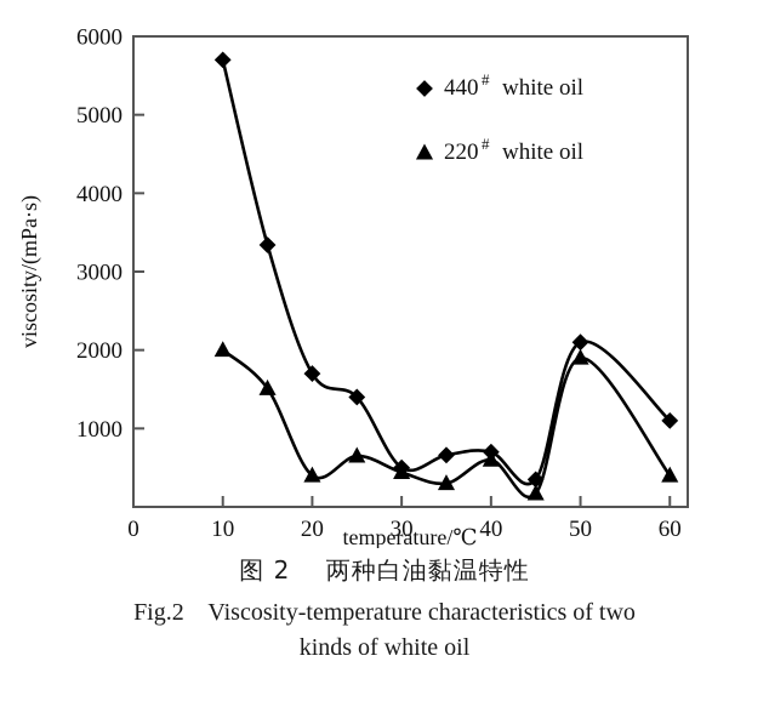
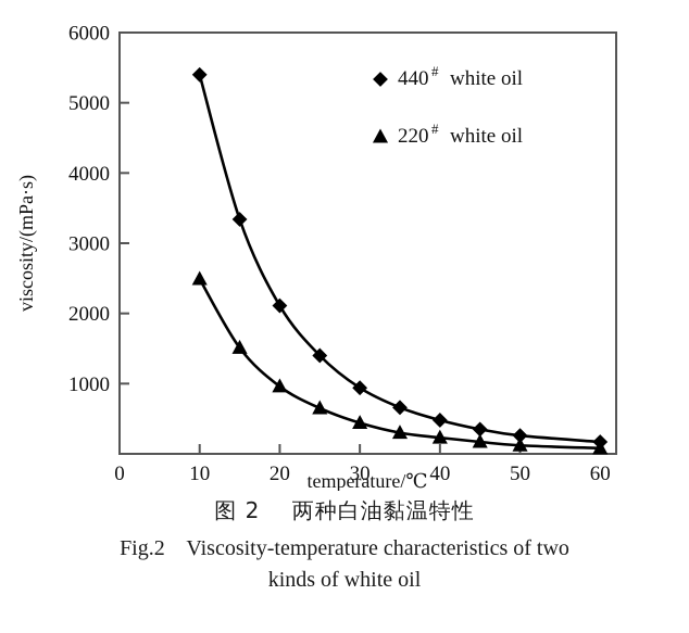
440# white oil/10: 5700 -> 5400
220# white oil/10: 2000 -> 2500
440# white oil/20: 1700 -> 2100
220# white oil/20: 400 -> 1000
440# white oil/30: 500 -> 900
440# white oil/40: 700 -> 500
220# white oil/40: 600 -> 200
440# white oil/50: 2100 -> 300
220# white oil/50: 1900 -> 100
440# white oil/60: 1100 -> 200
220# white oil/60: 400 -> 100
